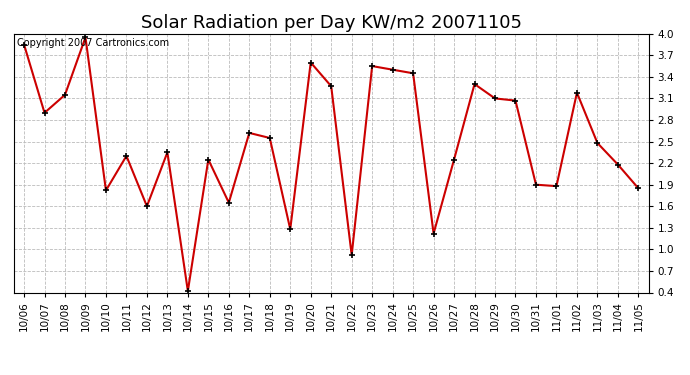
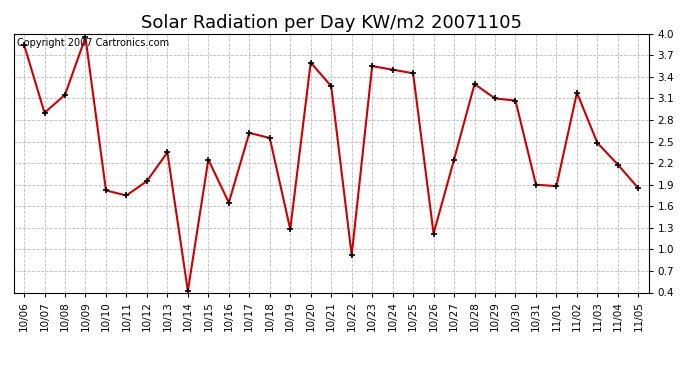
10/11: 2.30 -> 1.75
10/12: 1.60 -> 1.95
